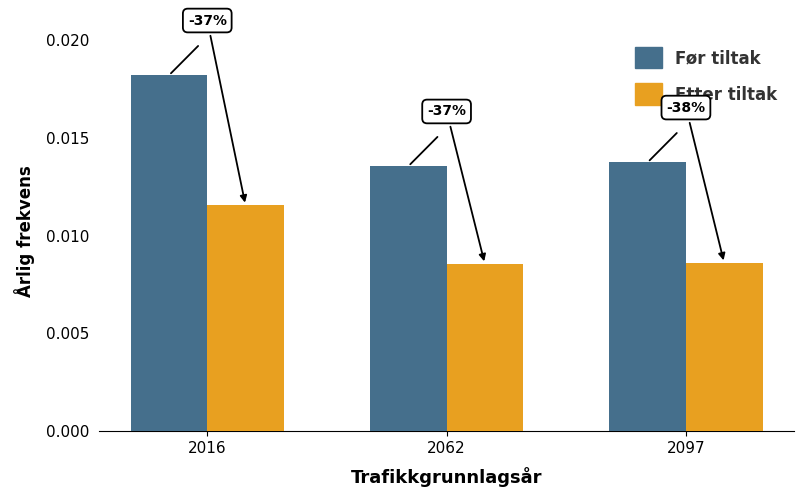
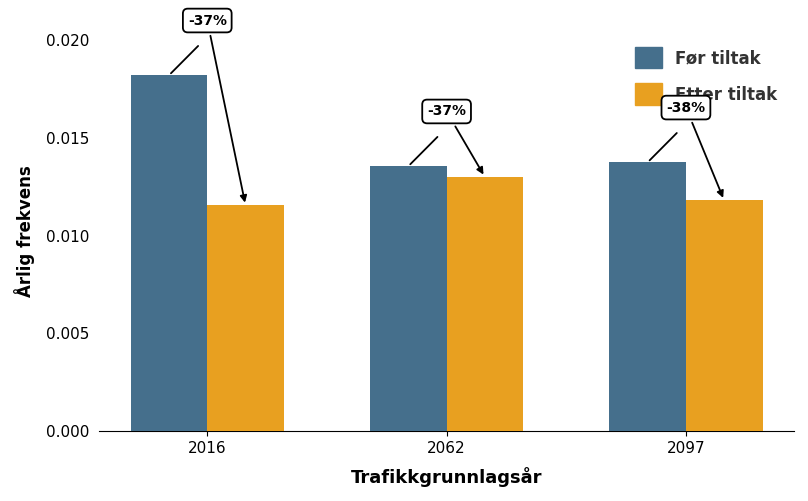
Etter tiltak/2062: 0.0086 -> 0.0130
Etter tiltak/2097: 0.0086 -> 0.0118
